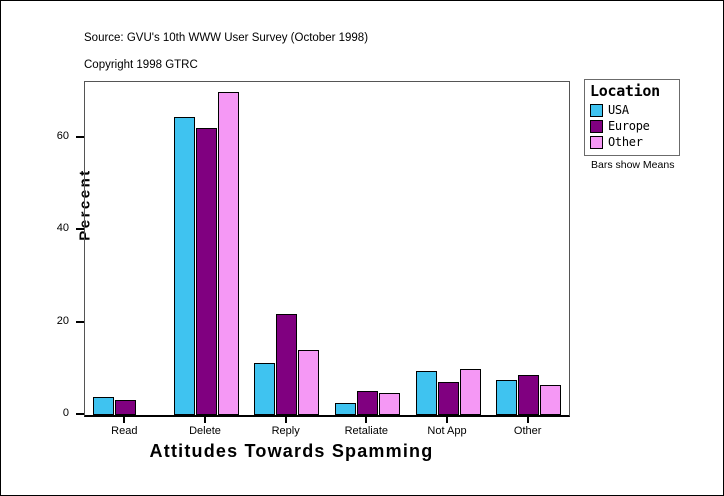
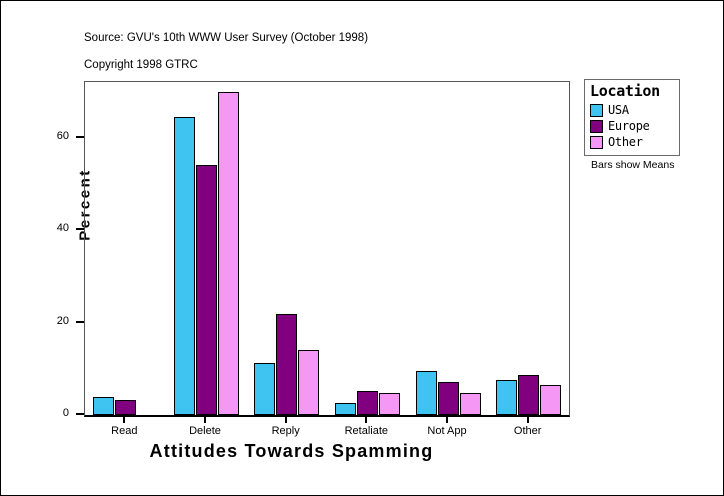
Europe/Delete: 62 -> 54
Other/Not App: 10 -> 5
